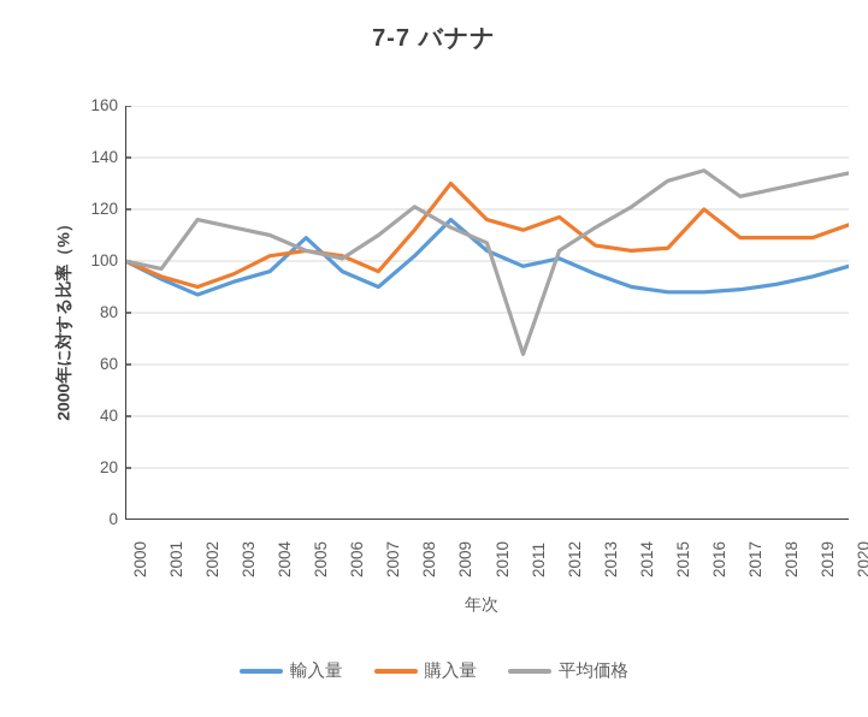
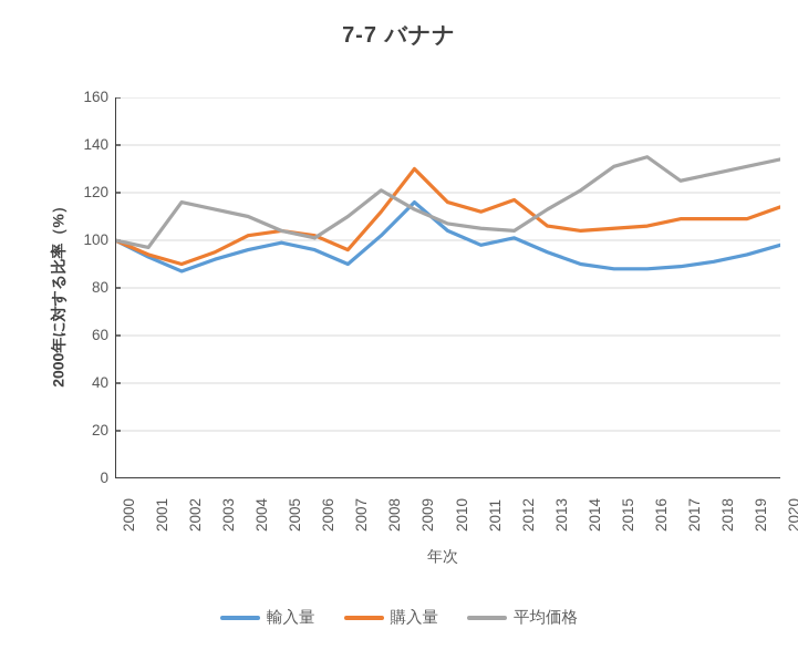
輸入量/2005: 109 -> 99
平均価格/2011: 64 -> 105
購入量/2016: 120 -> 106
